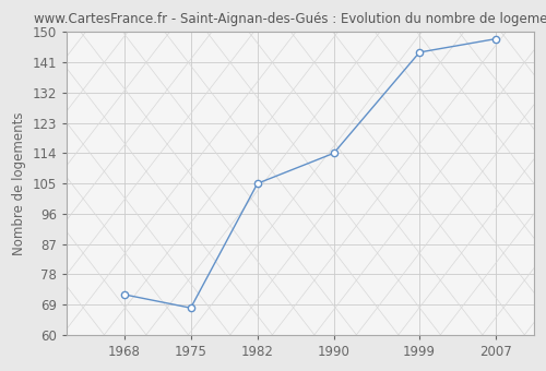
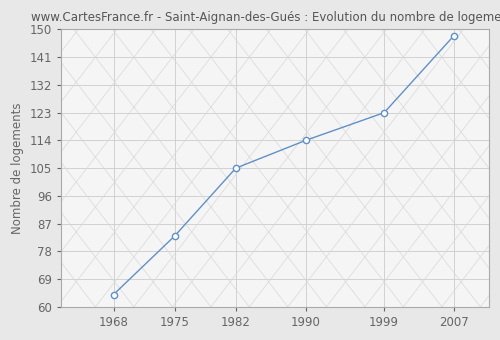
1968: 72 -> 64
1975: 68 -> 83
1999: 144 -> 123
